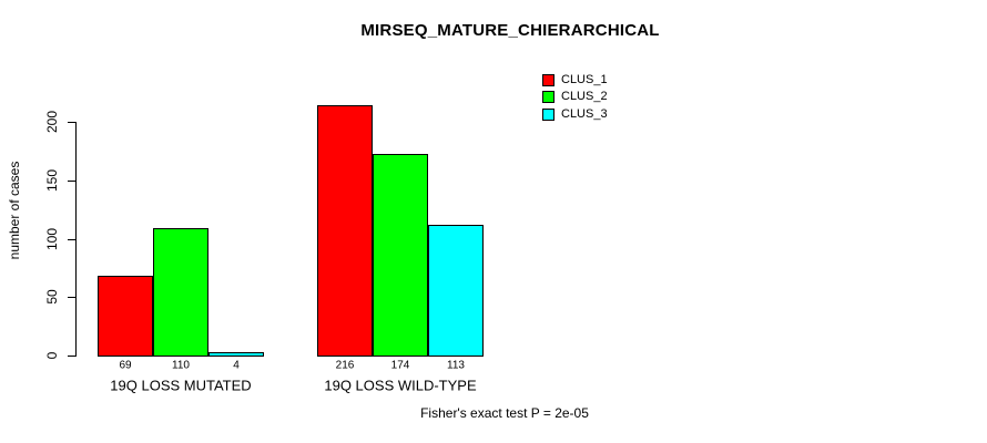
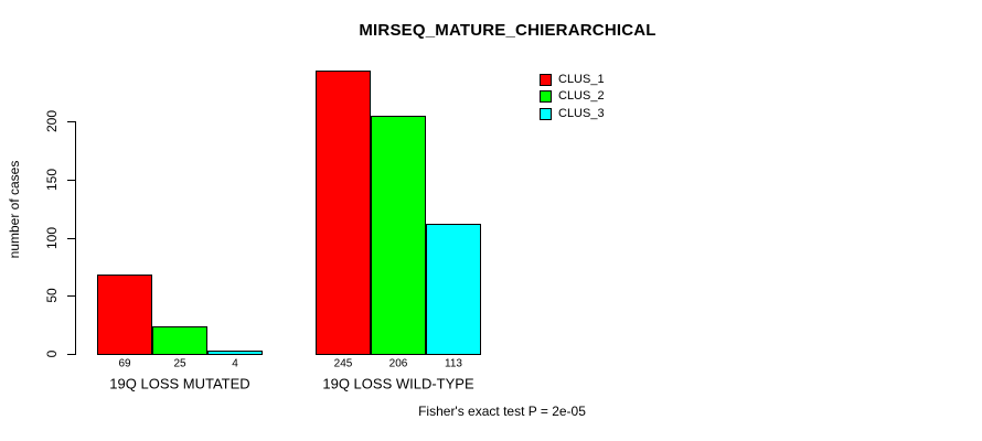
CLUS_2/19Q LOSS MUTATED: 110 -> 25
CLUS_1/19Q LOSS WILD-TYPE: 216 -> 245
CLUS_2/19Q LOSS WILD-TYPE: 174 -> 206
